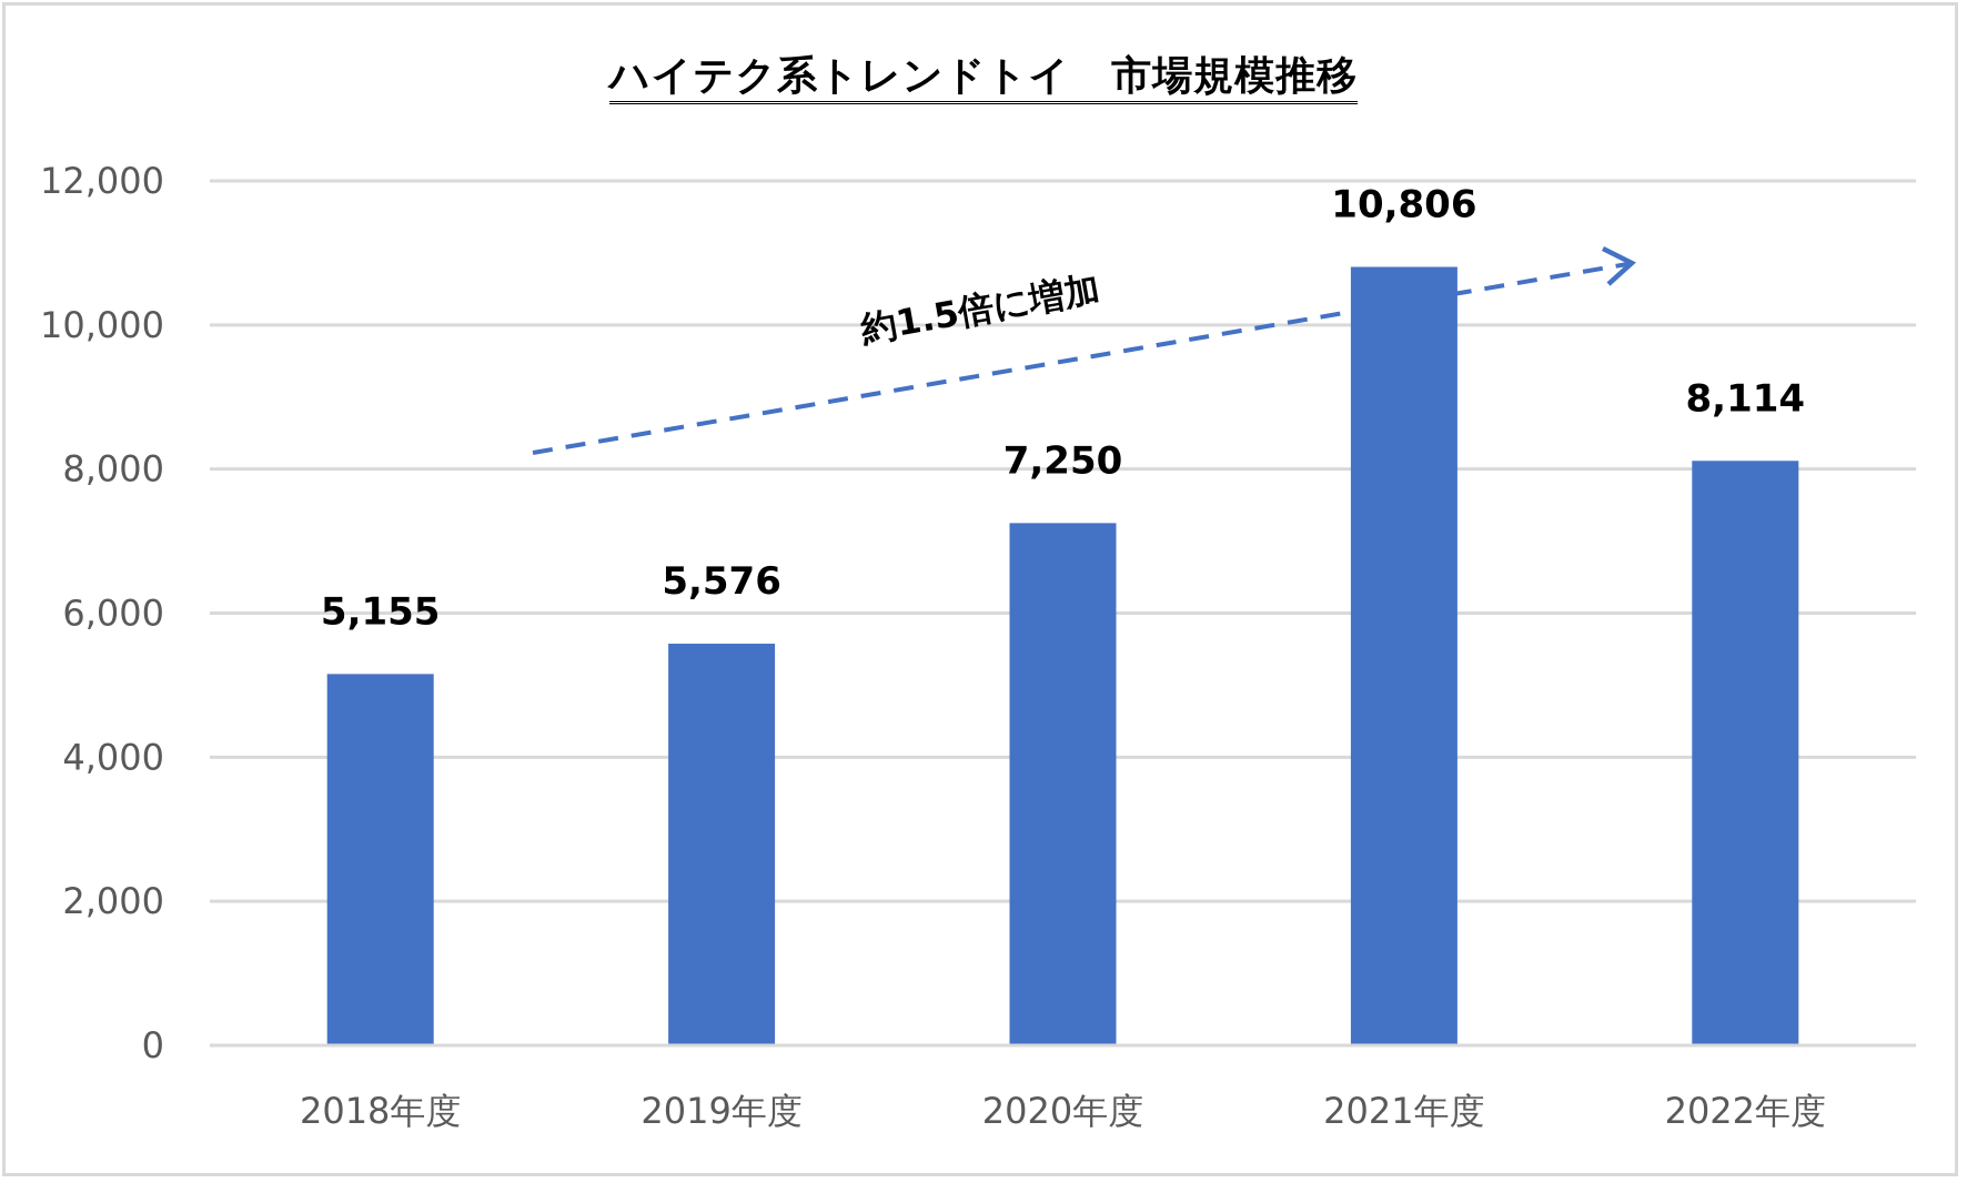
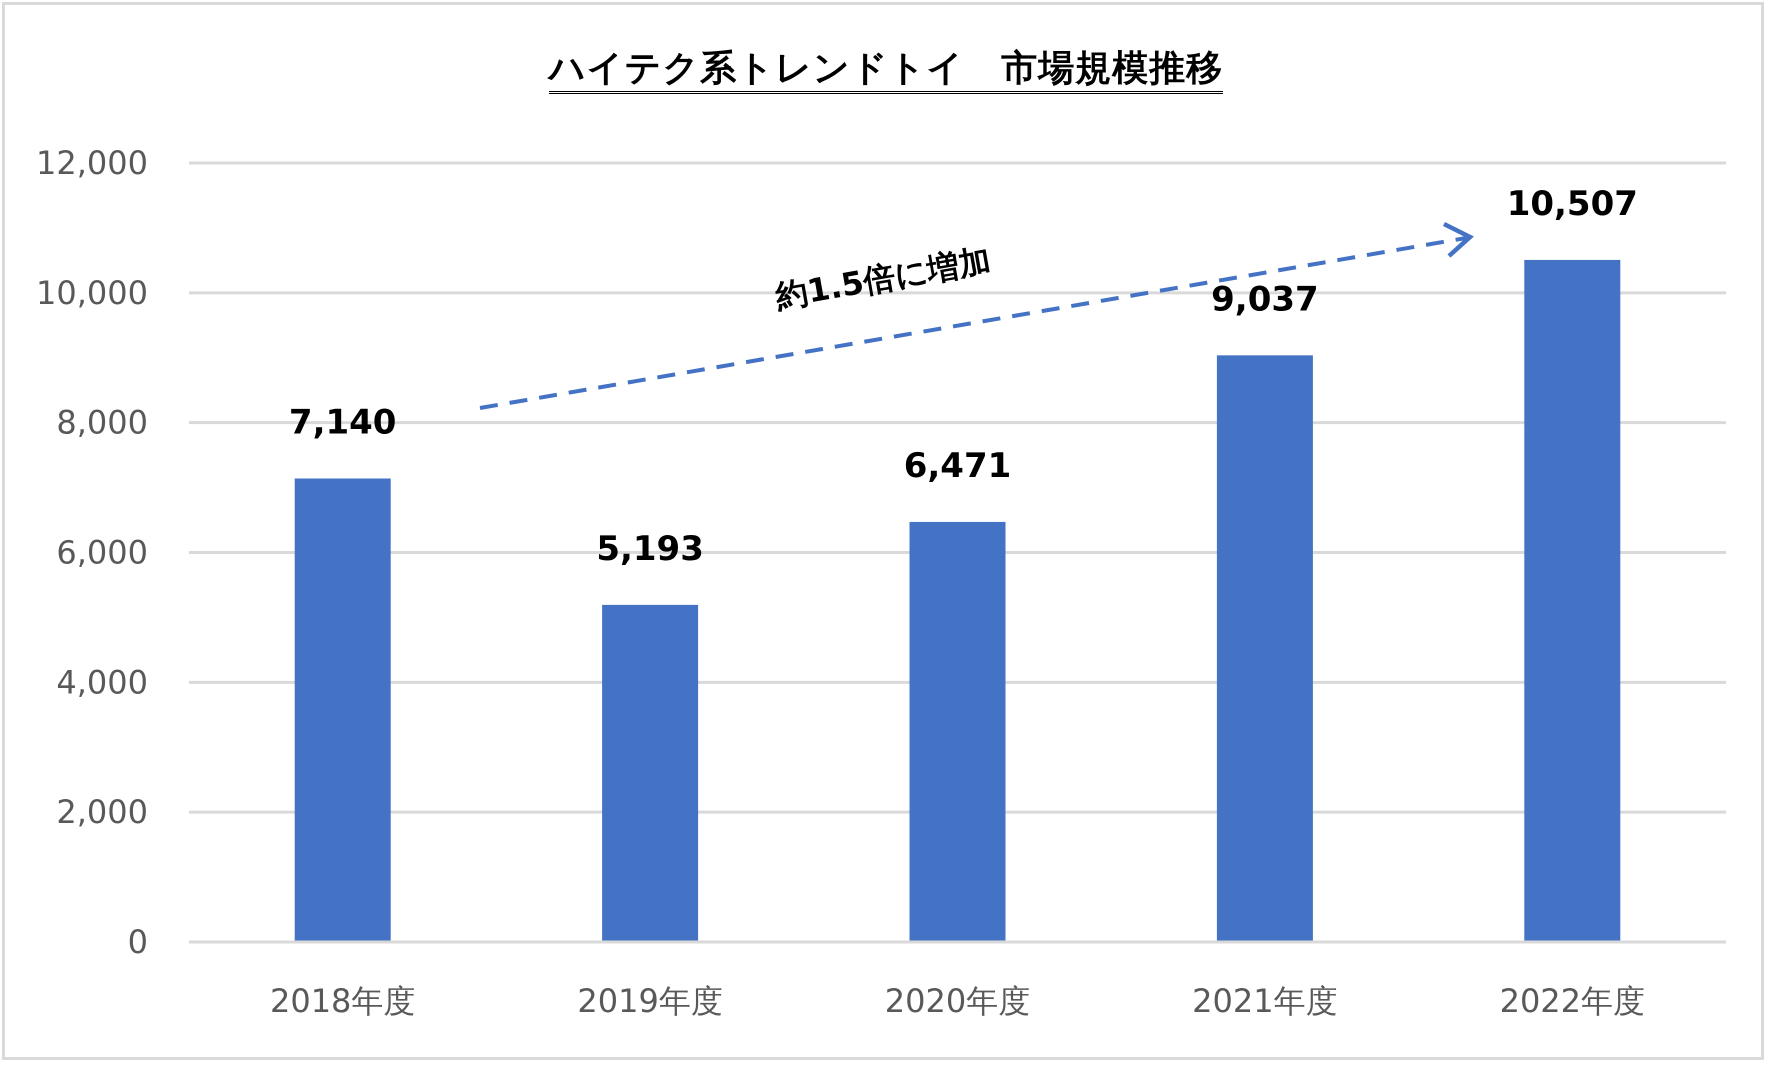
2018年度: 5,155 -> 7,140
2019年度: 5,576 -> 5,193
2020年度: 7,250 -> 6,471
2021年度: 10,806 -> 9,037
2022年度: 8,114 -> 10,507
